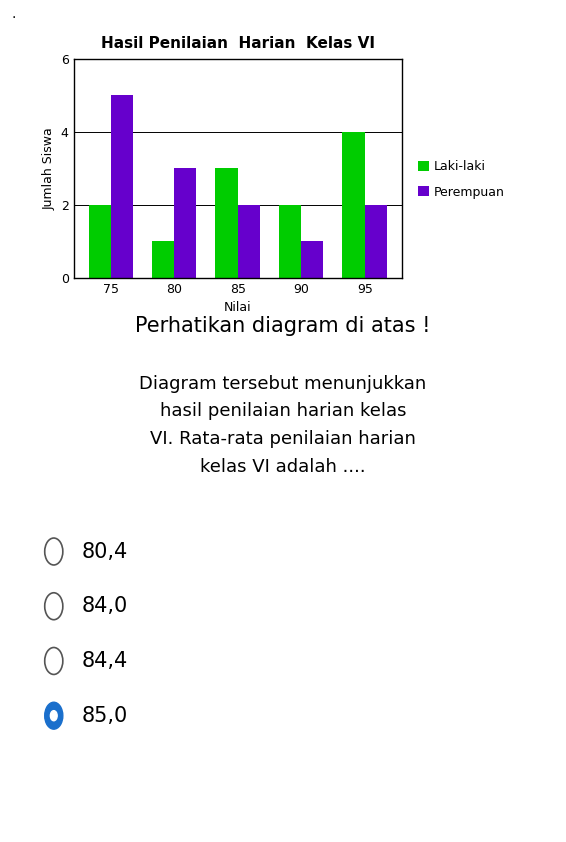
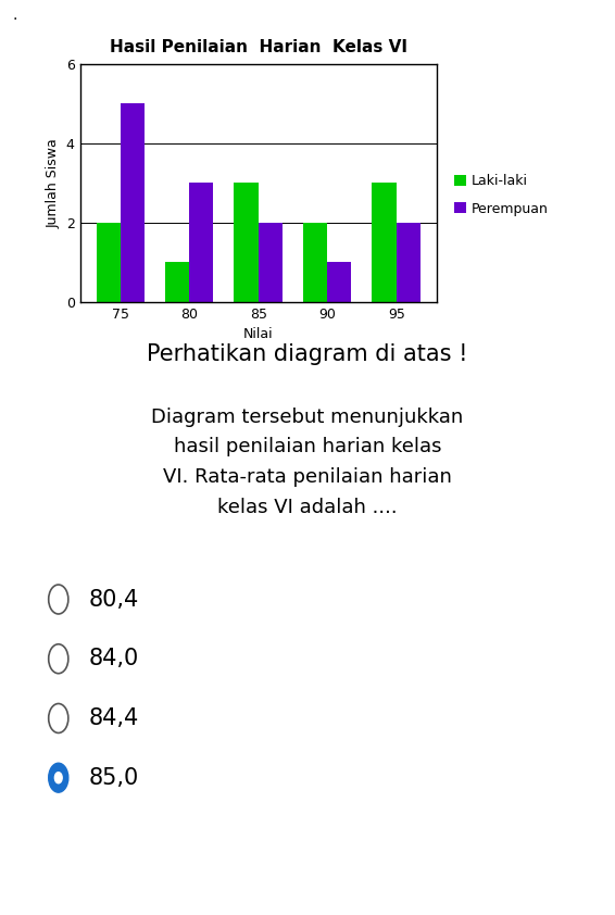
Laki-laki/95: 4 -> 3
